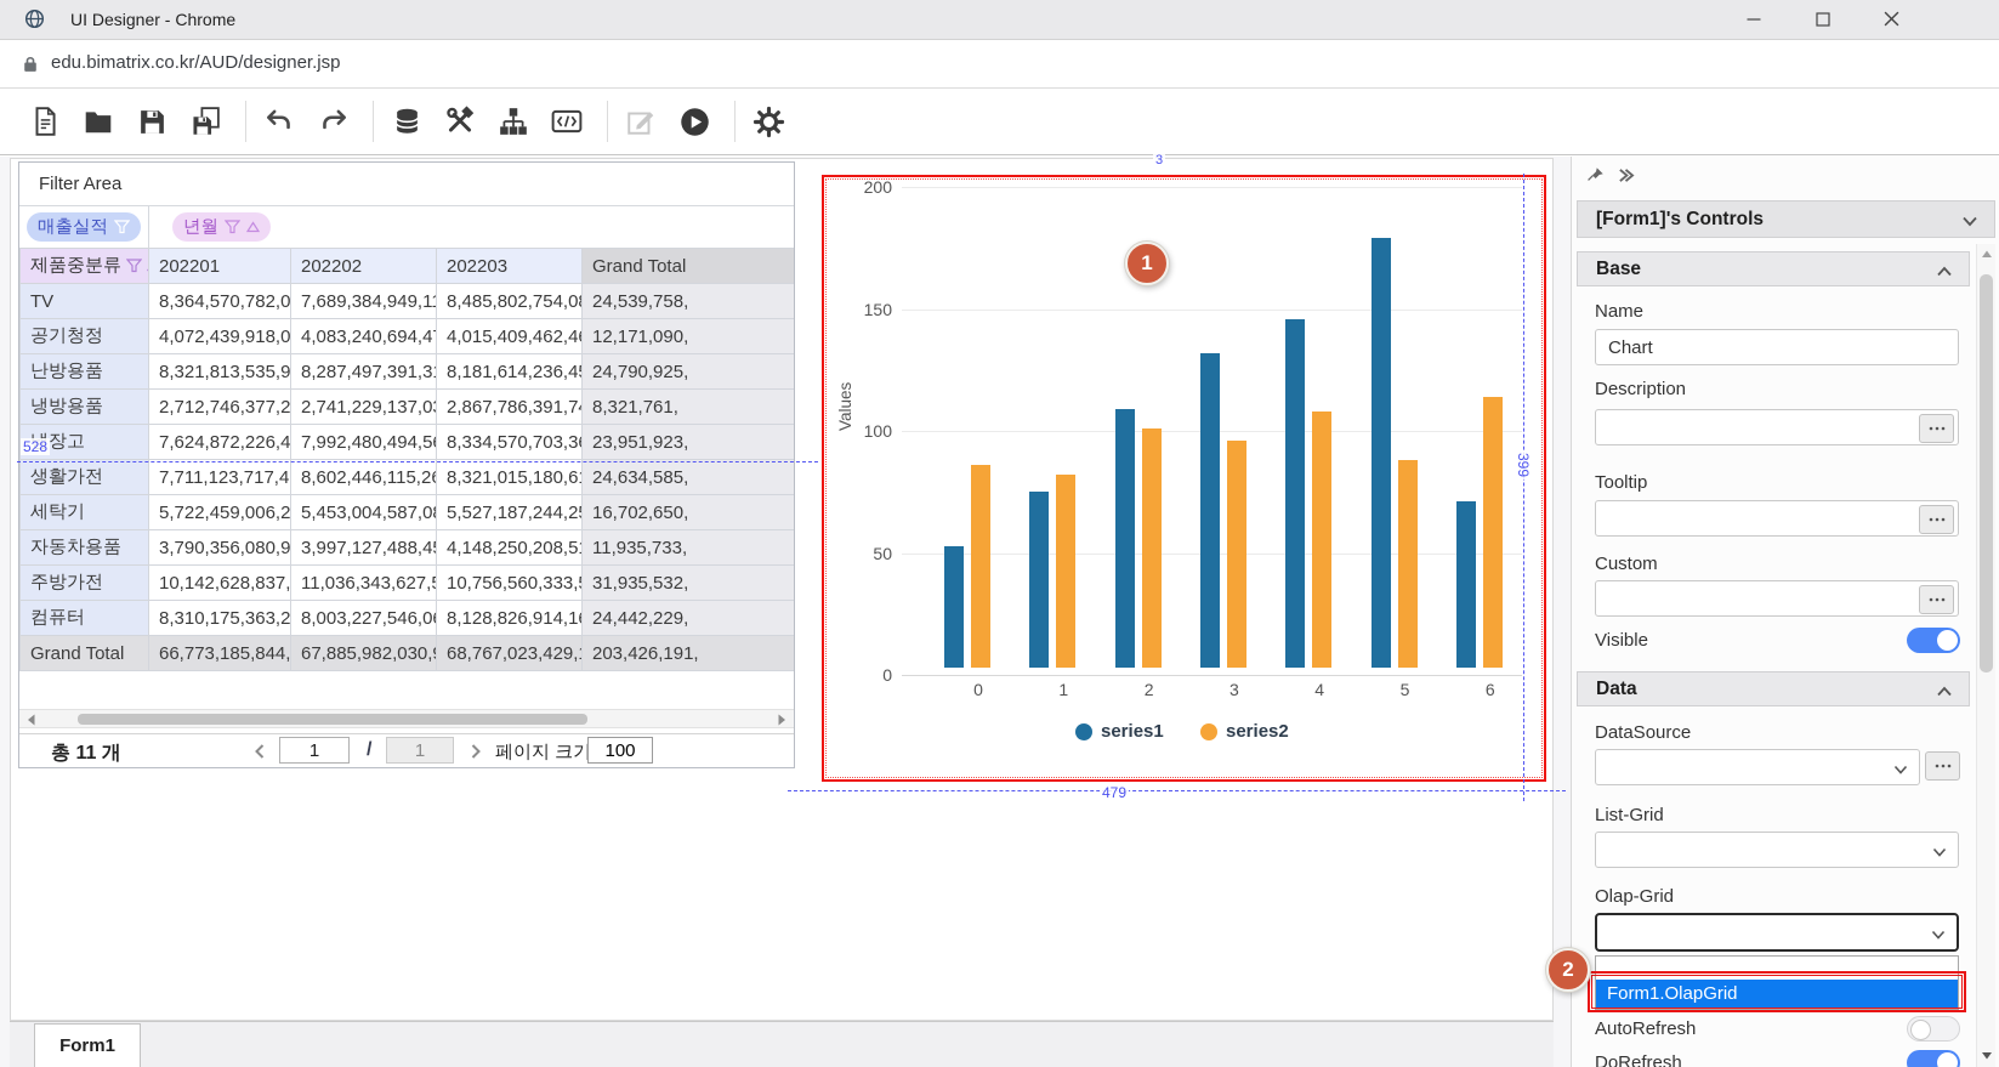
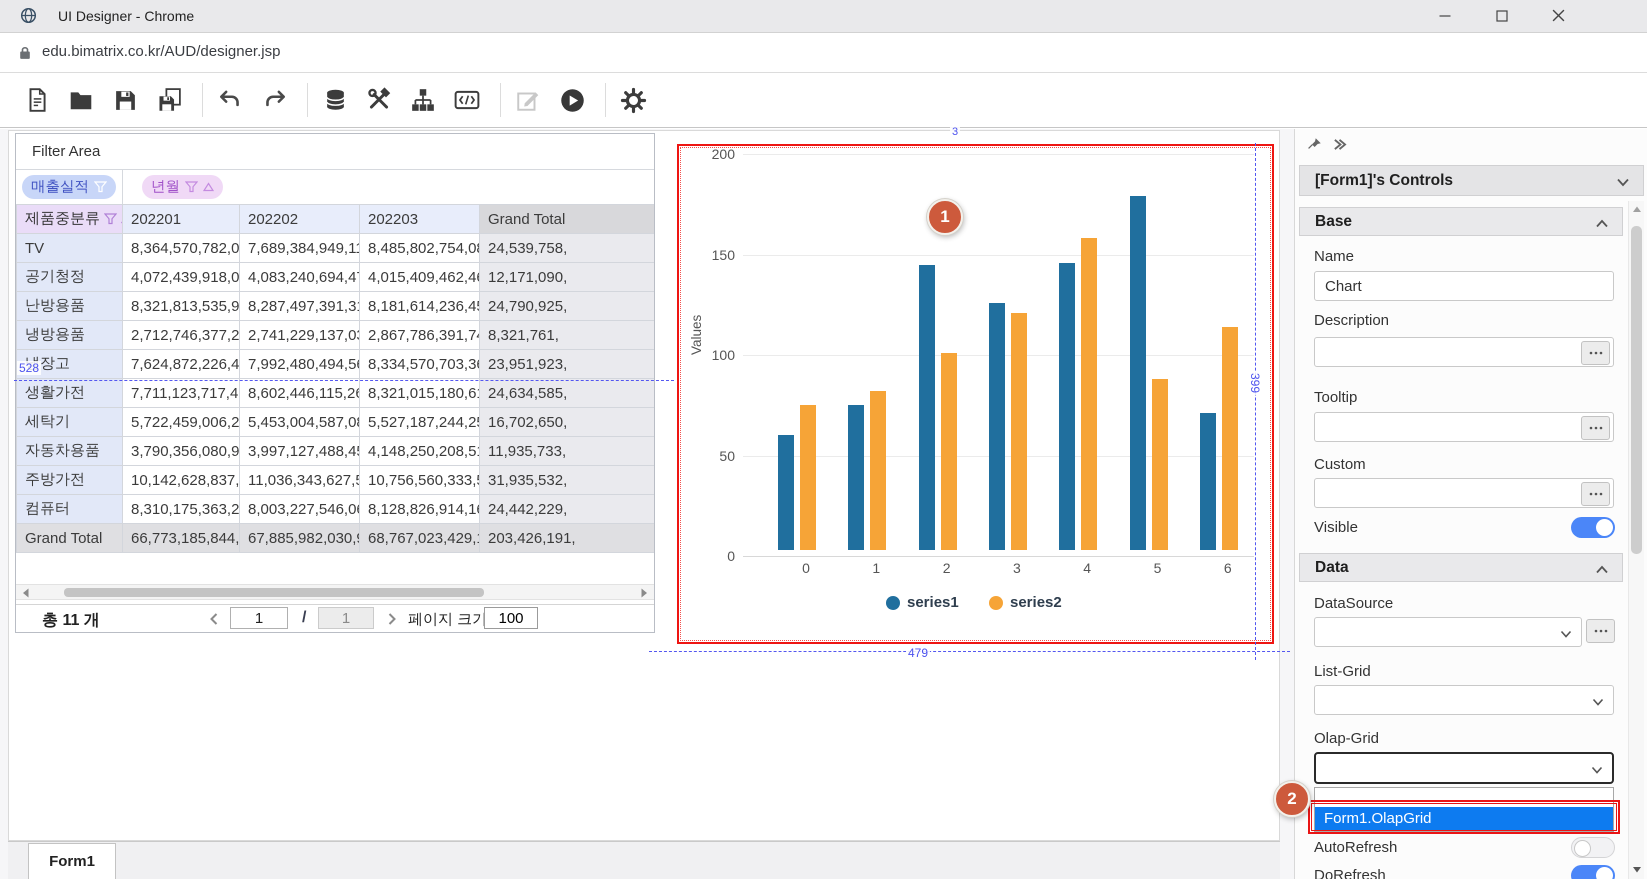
series1/0: 50 -> 57
series2/0: 83 -> 72
series1/2: 106 -> 142
series1/3: 129 -> 123
series2/3: 93 -> 118
series2/4: 105 -> 155
